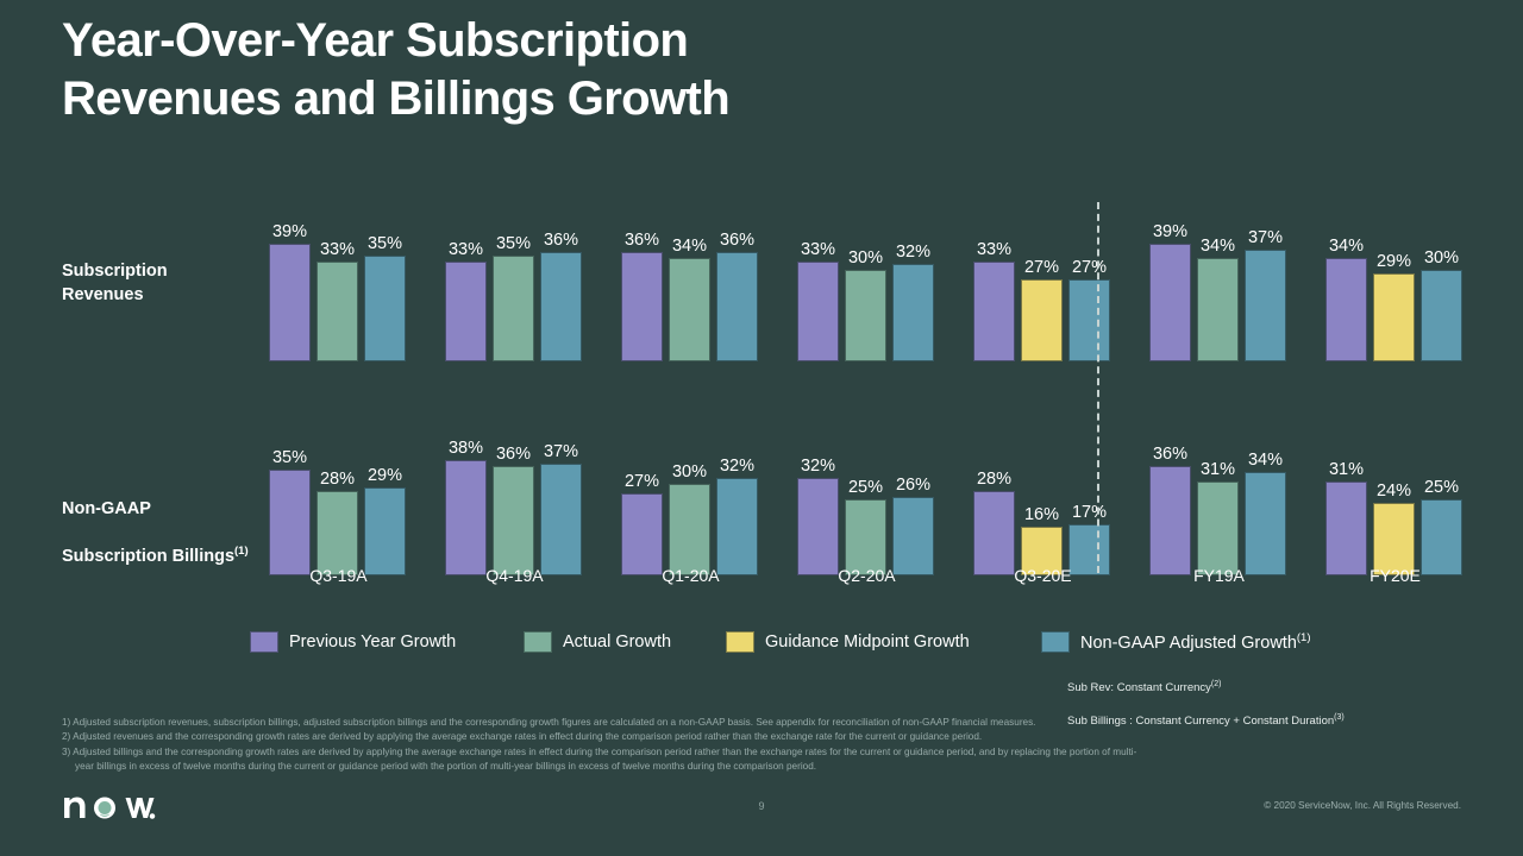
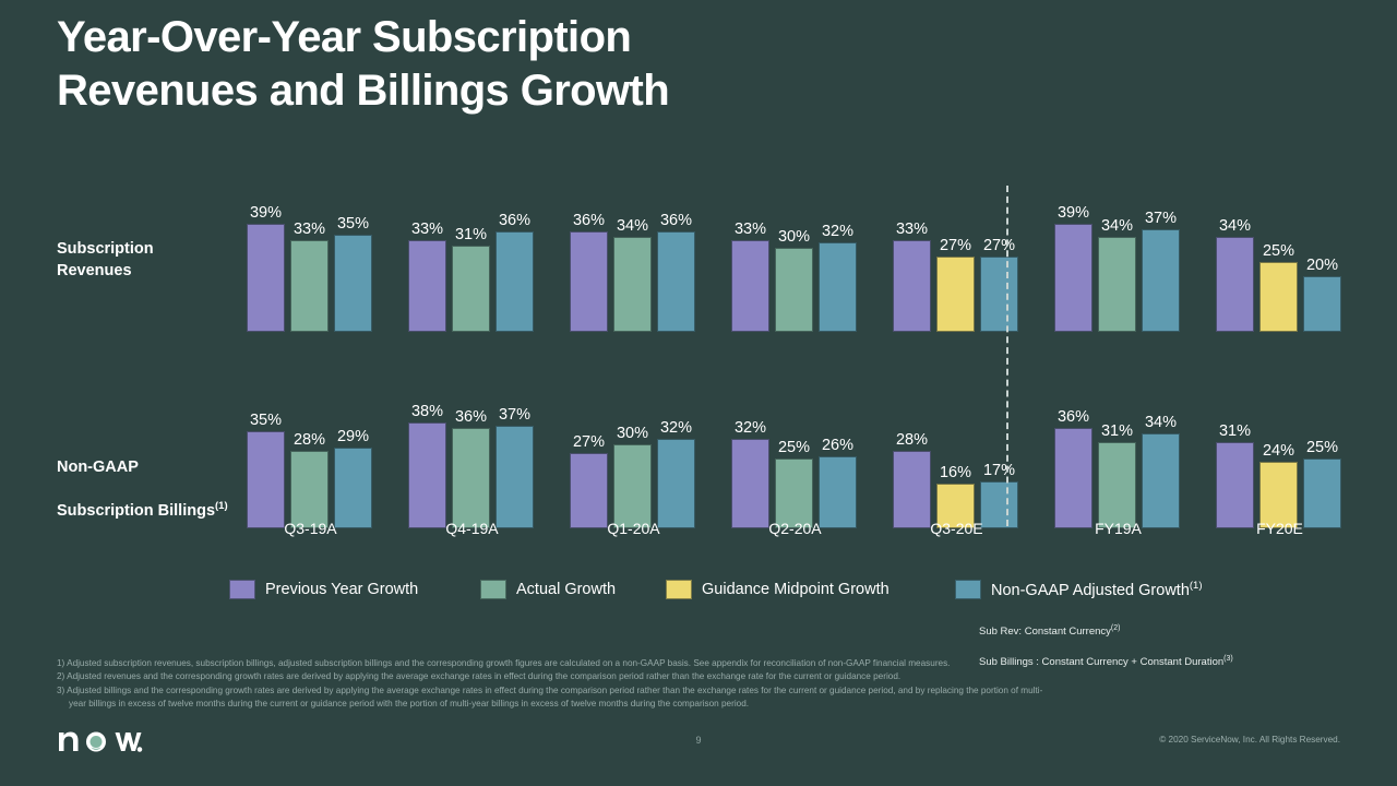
Subscription Revenues/Actual Growth/Q4-19A: 35% -> 31%
Subscription Revenues/Guidance Midpoint Growth/FY20E: 29% -> 25%
Subscription Revenues/Non-GAAP Adjusted Growth/FY20E: 30% -> 20%
